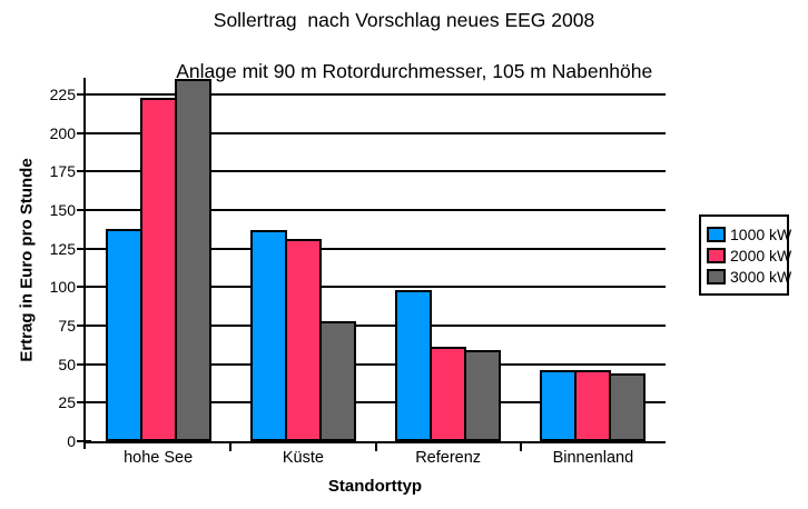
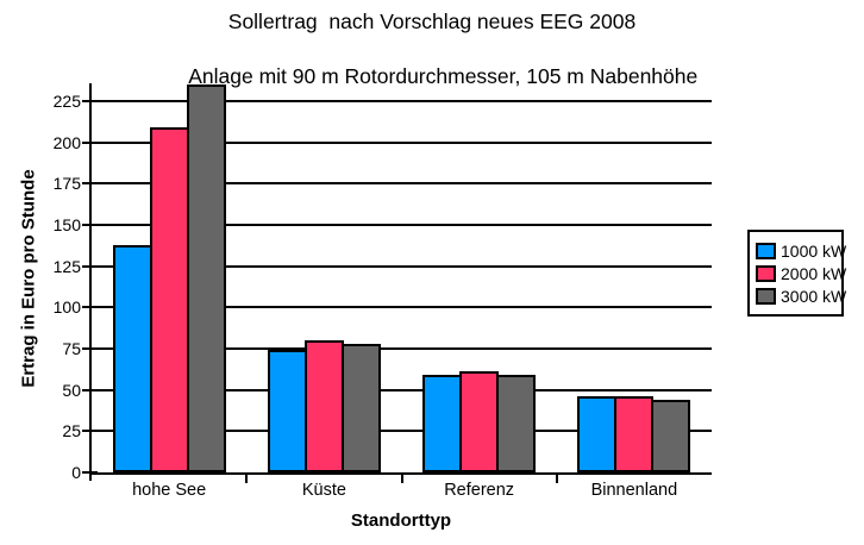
2000 kW/hohe See: 223 -> 209
1000 kW/Küste: 137 -> 74
2000 kW/Küste: 131 -> 80
1000 kW/Referenz: 98 -> 59
